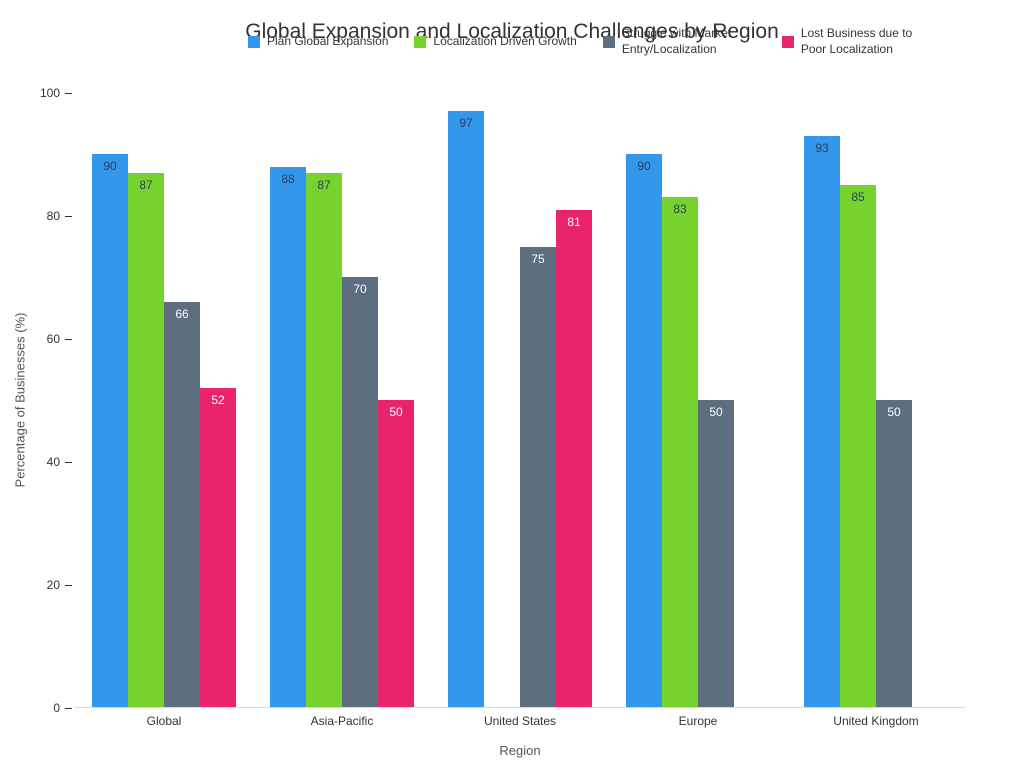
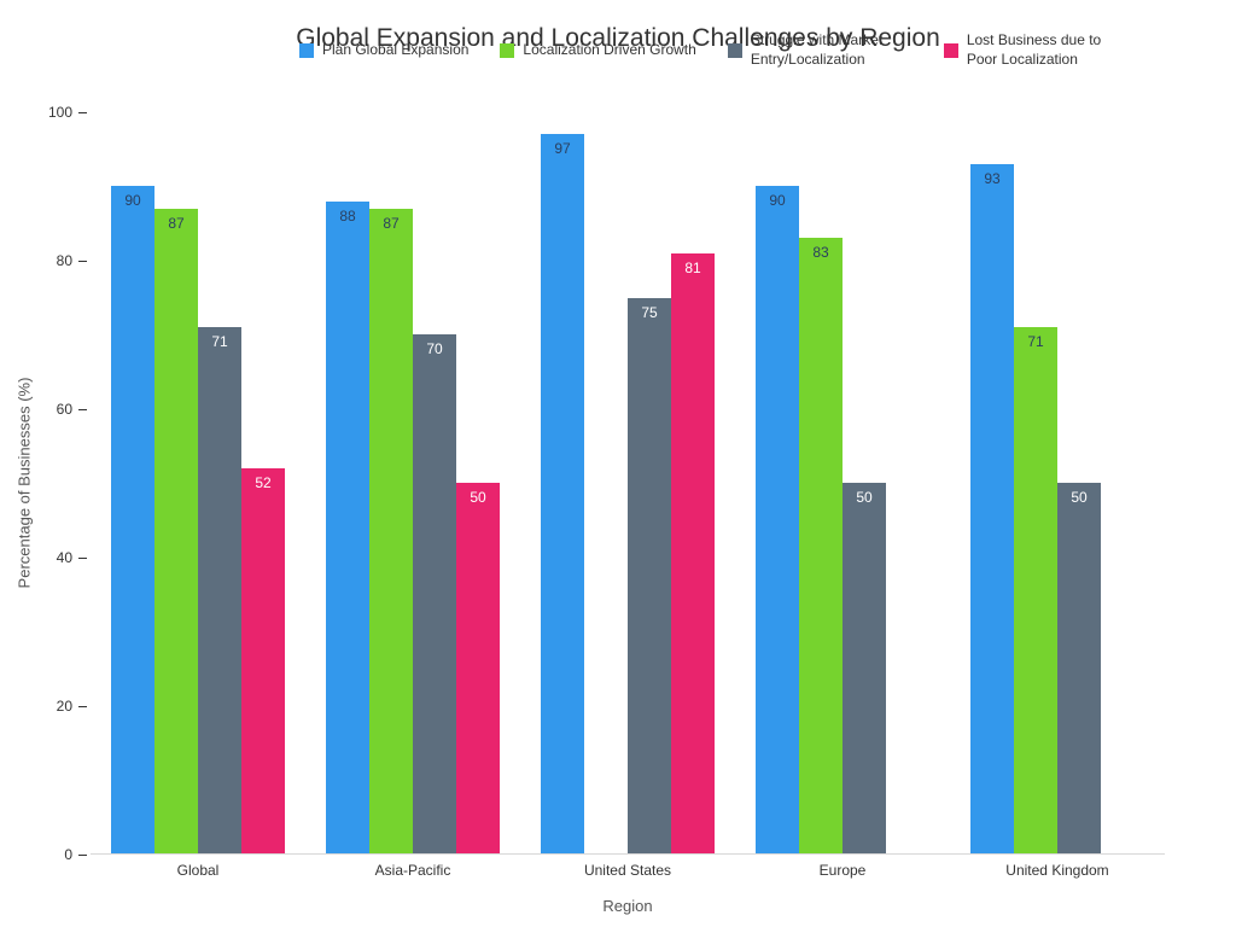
Struggle with Market Entry/Localization/Global: 66 -> 71
Localization Driven Growth/United Kingdom: 85 -> 71
